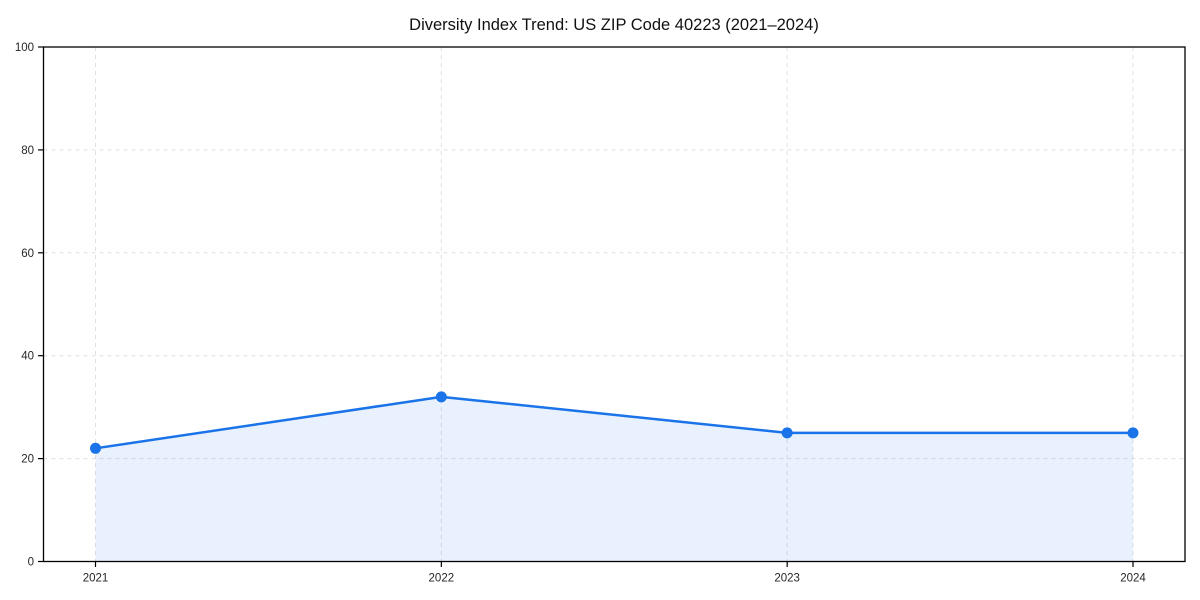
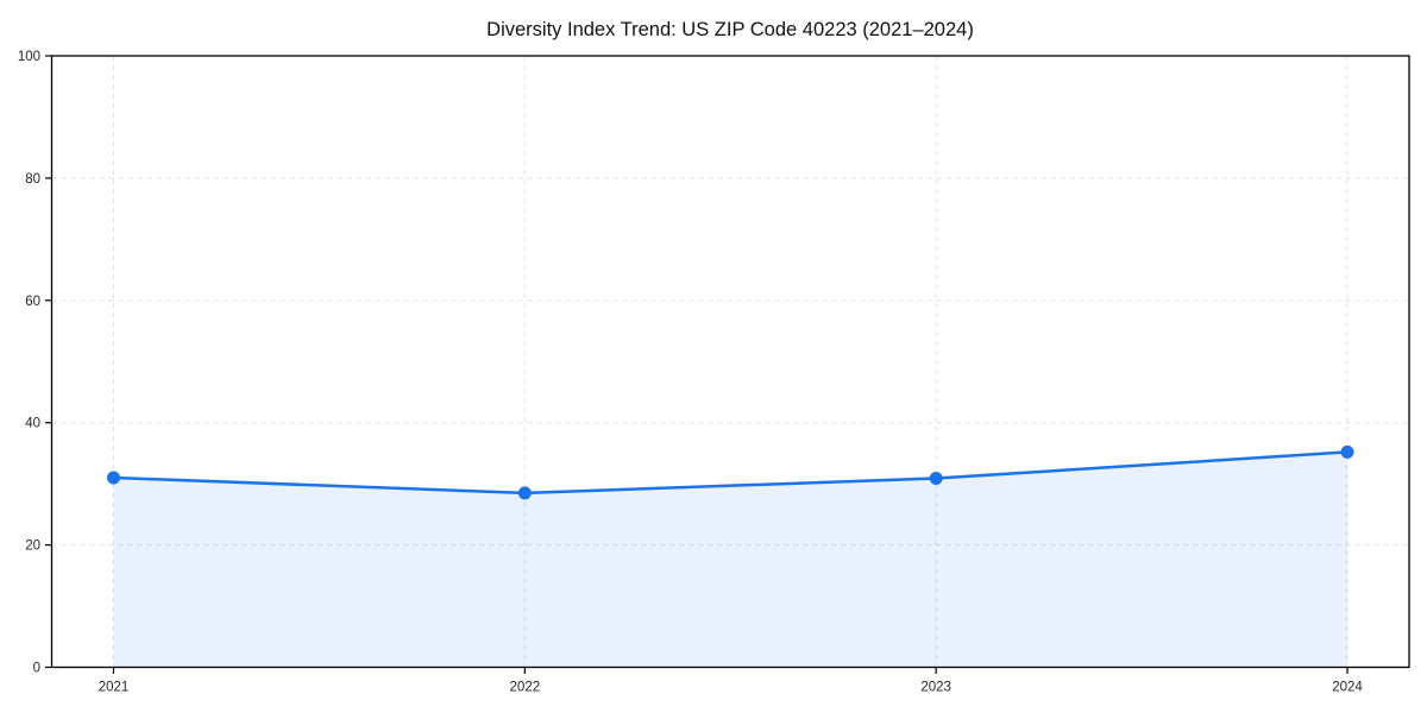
2021: 22 -> 31
2022: 32 -> 28
2023: 25 -> 31
2024: 25 -> 35
